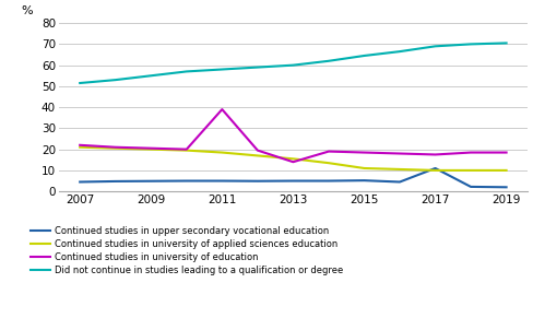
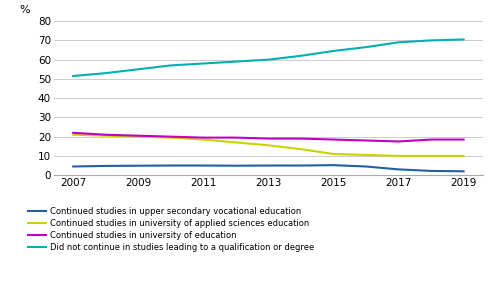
Continued studies in university of education/2011: 39 -> 20
Continued studies in university of education/2013: 14 -> 19
Continued studies in upper secondary vocational education/2017: 11 -> 3
